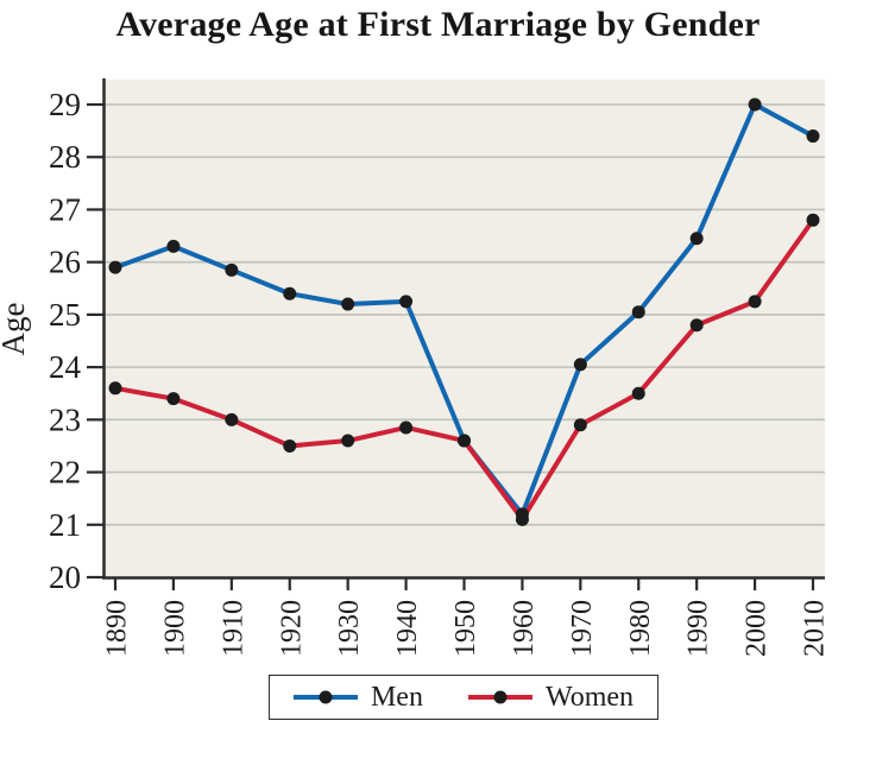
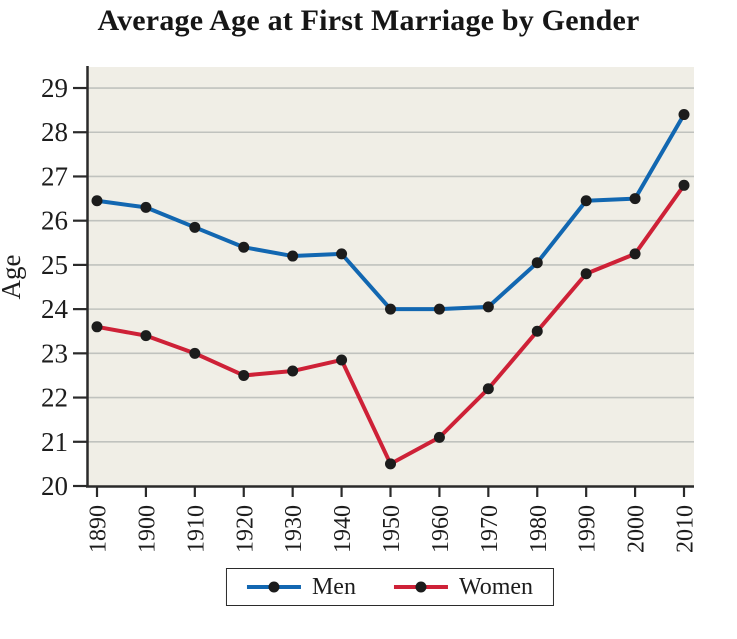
Men/1890: 25.9 -> 26.4
Men/1950: 22.6 -> 24.0
Women/1950: 22.6 -> 20.5
Men/1960: 21.2 -> 24.0
Women/1970: 22.9 -> 22.2
Men/2000: 29.0 -> 26.5
